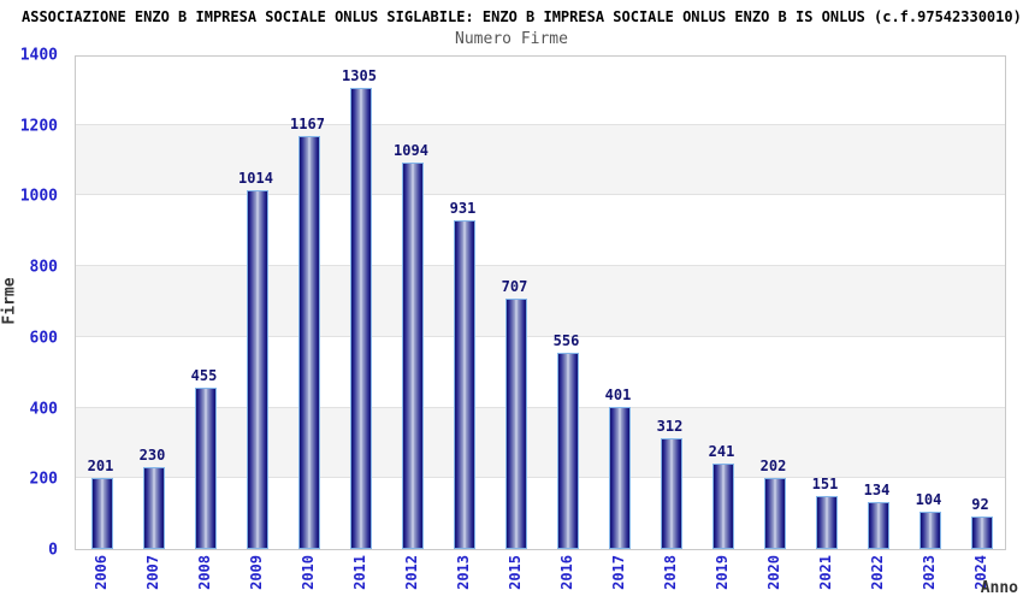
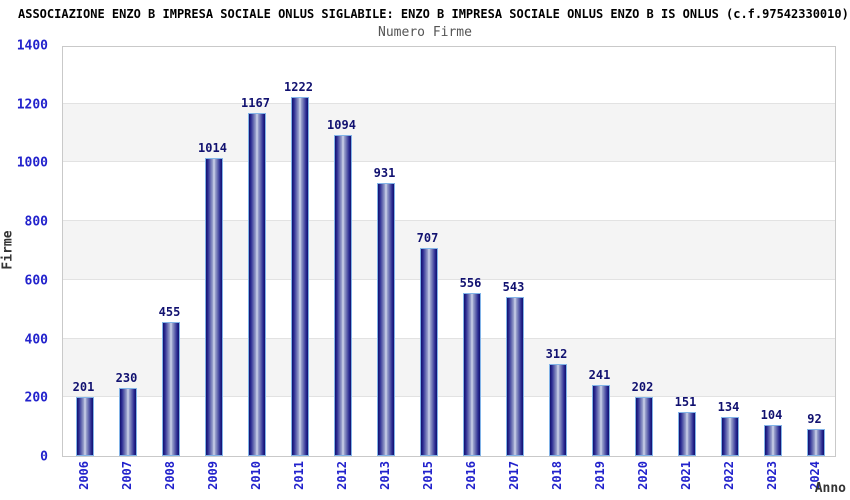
2011: 1305 -> 1222
2017: 401 -> 543
